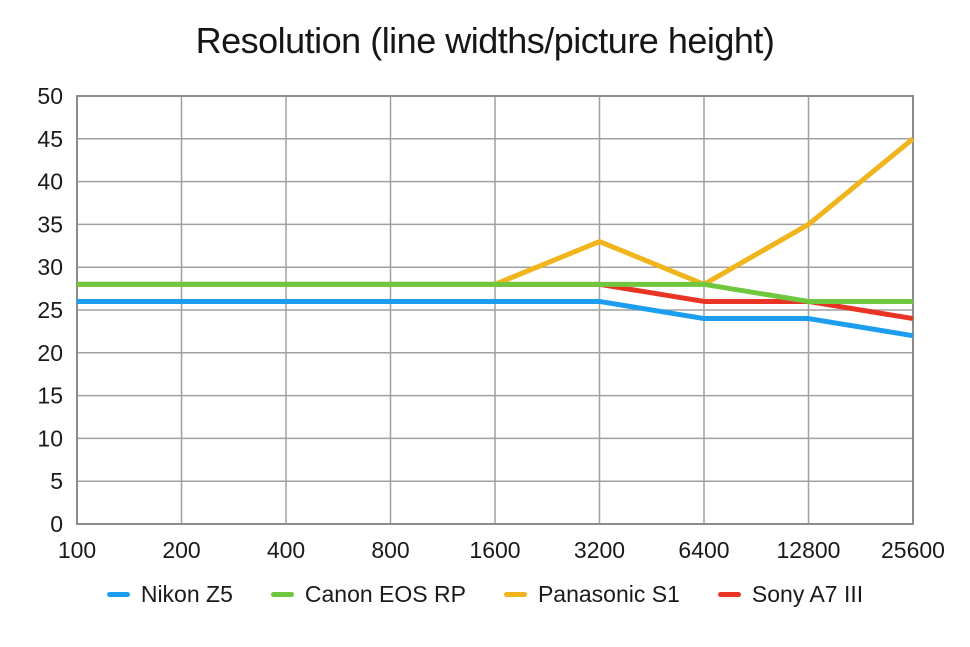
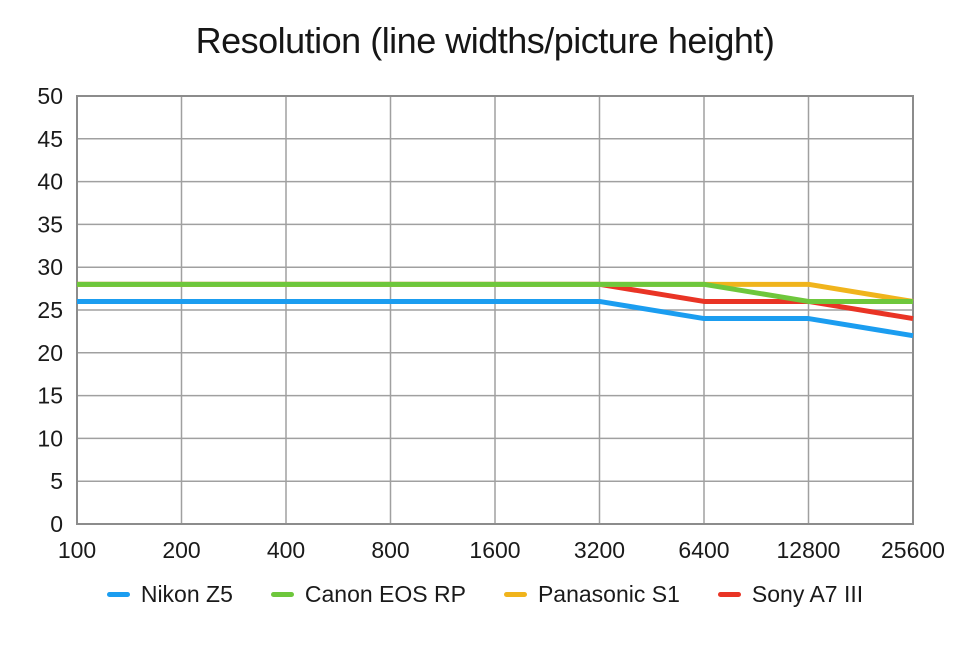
Panasonic S1/3200: 33 -> 28
Panasonic S1/12800: 35 -> 28
Panasonic S1/25600: 45 -> 26
